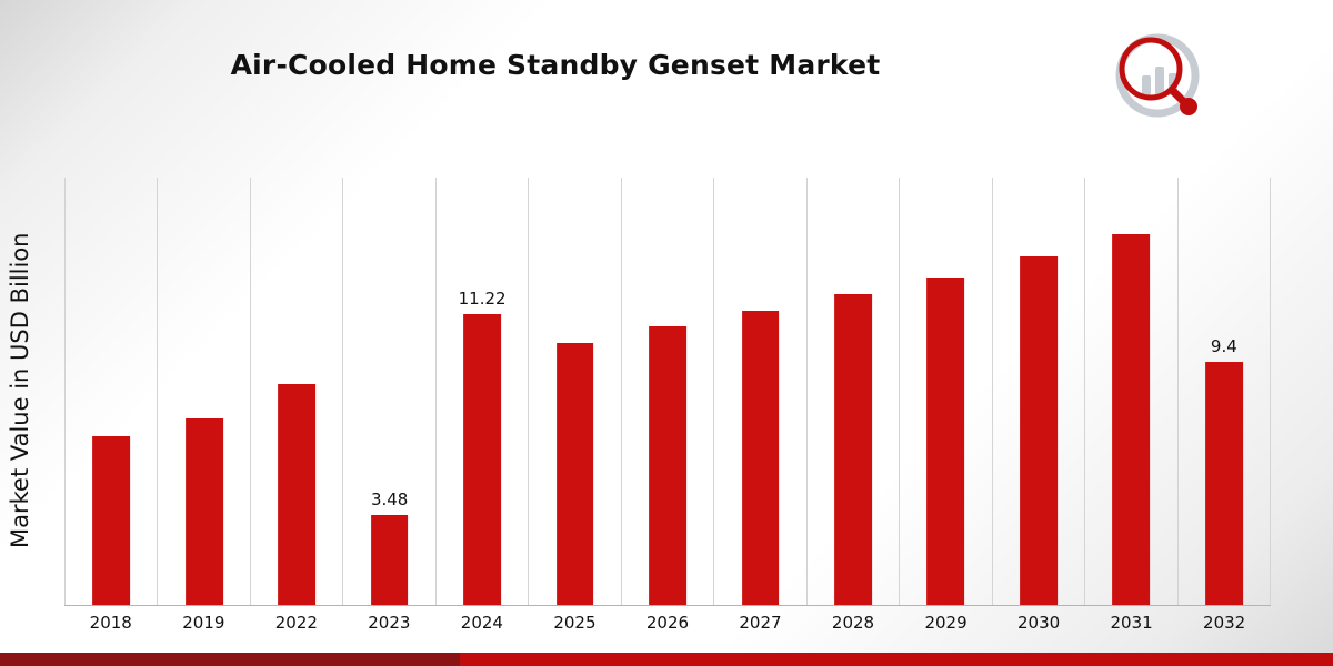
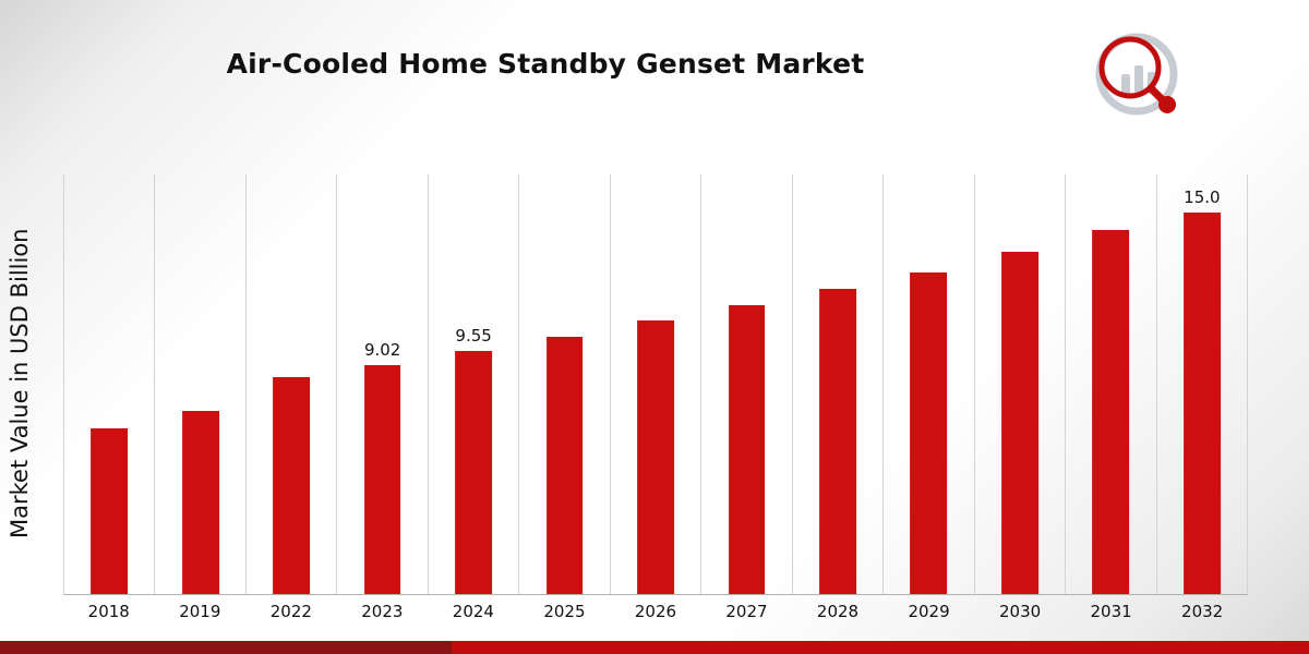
2023: 3.48 -> 9.02
2024: 11.22 -> 9.55
2032: 9.4 -> 15.0
